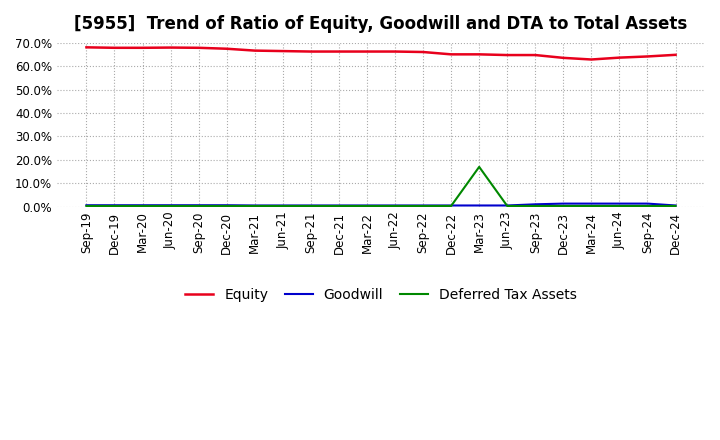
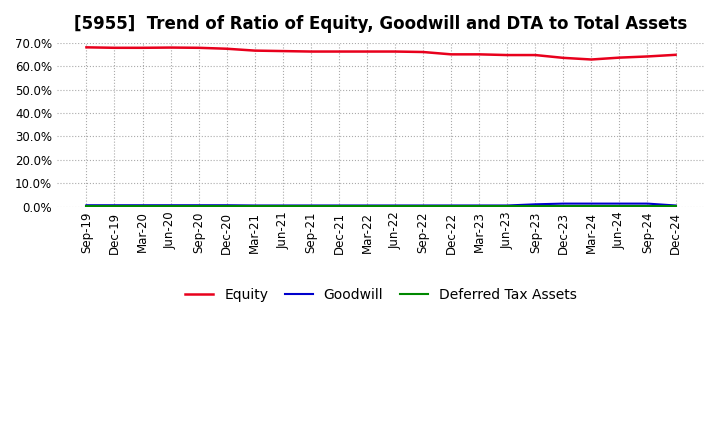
Deferred Tax Assets/Mar-23: 17.0% -> 0.3%
